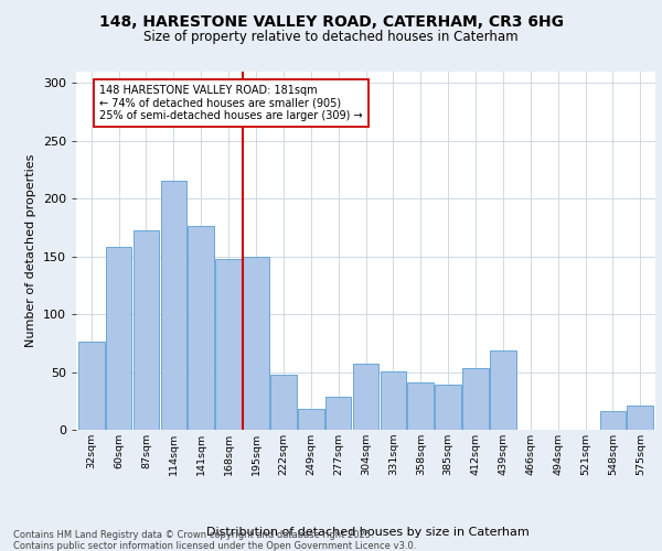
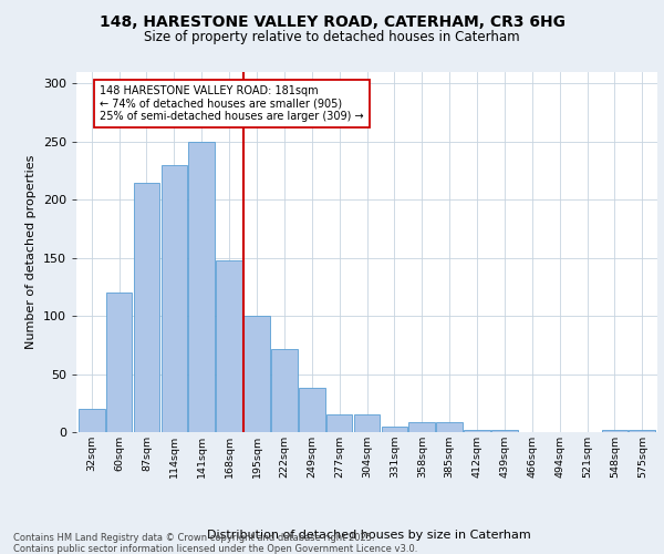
32sqm: 76 -> 20
60sqm: 158 -> 120
87sqm: 173 -> 215
114sqm: 216 -> 230
141sqm: 176 -> 250
195sqm: 150 -> 100
222sqm: 48 -> 72
249sqm: 18 -> 38
277sqm: 29 -> 15
304sqm: 57 -> 15
331sqm: 51 -> 5
358sqm: 41 -> 9
385sqm: 39 -> 9
412sqm: 53 -> 2
439sqm: 69 -> 2
548sqm: 16 -> 2
575sqm: 21 -> 2
